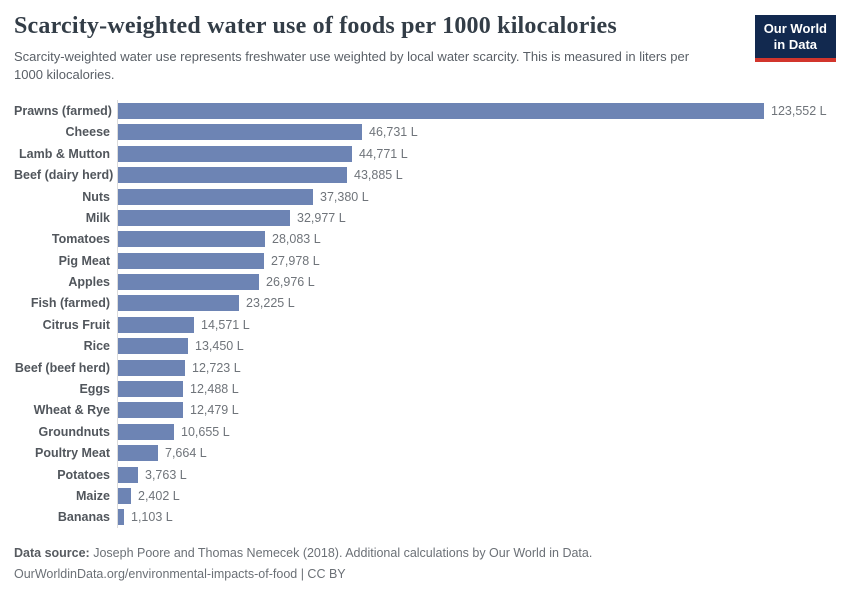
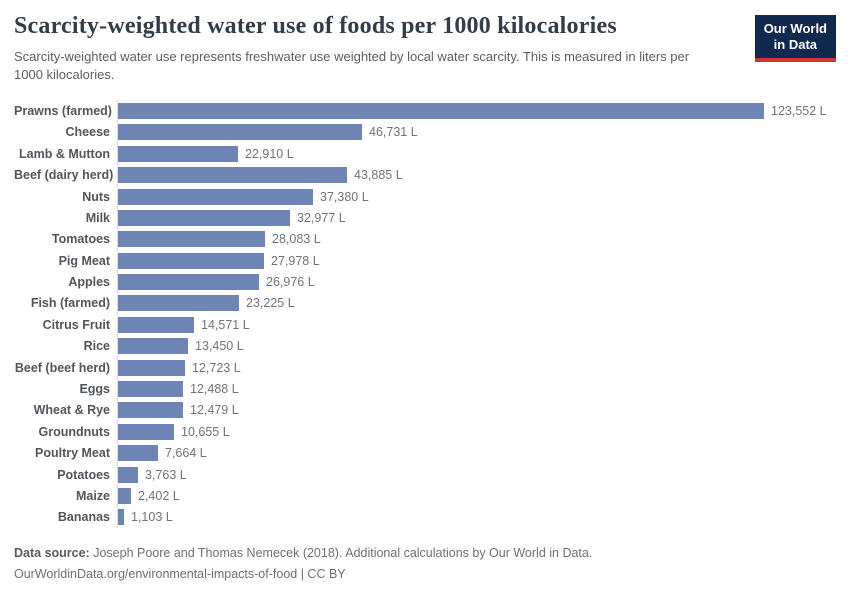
Lamb & Mutton: 44,771 -> 22,910
